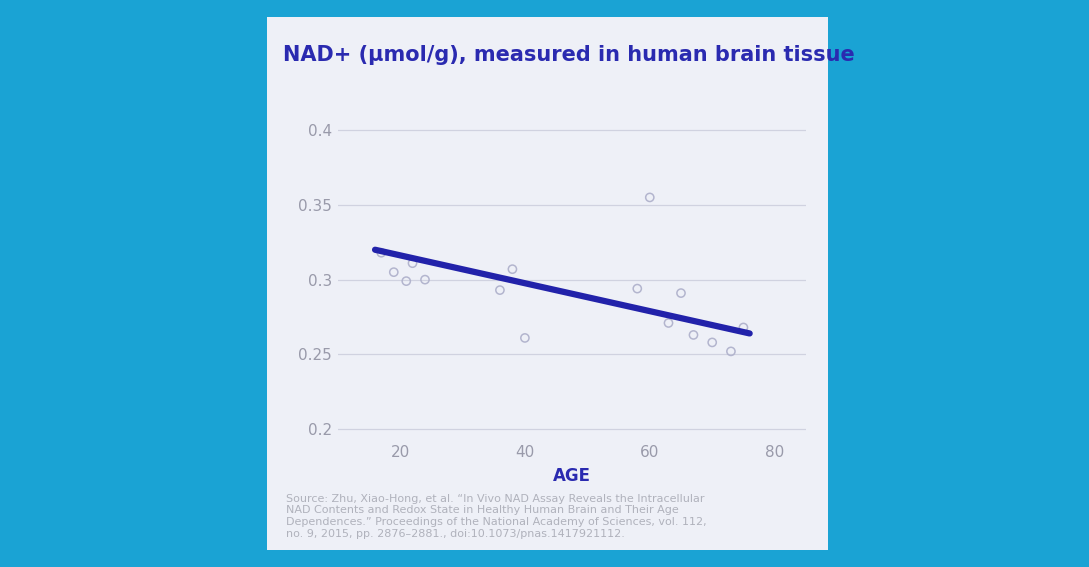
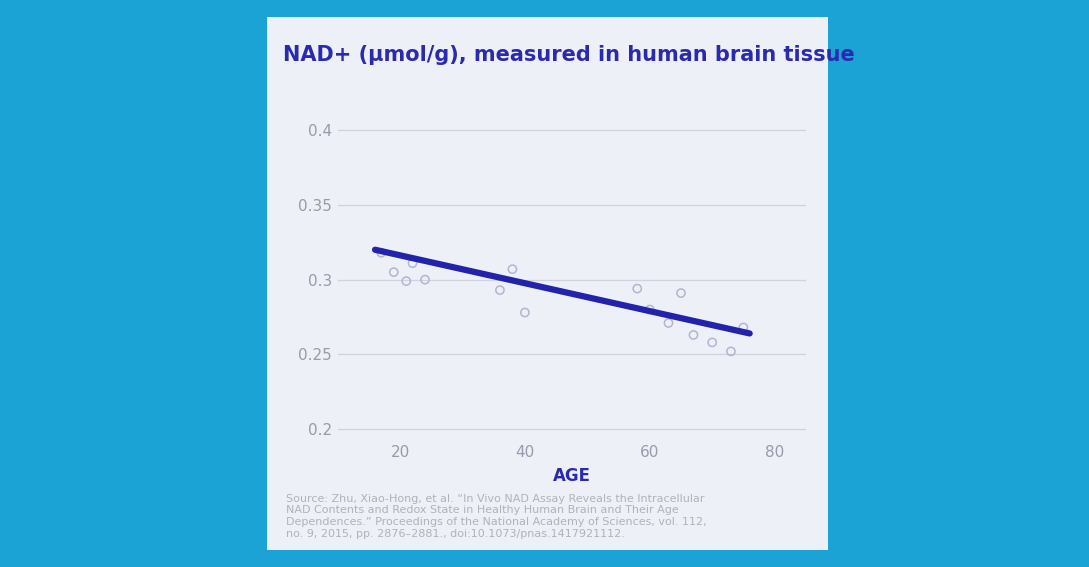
40: 0.261 -> 0.278
60: 0.355 -> 0.280
